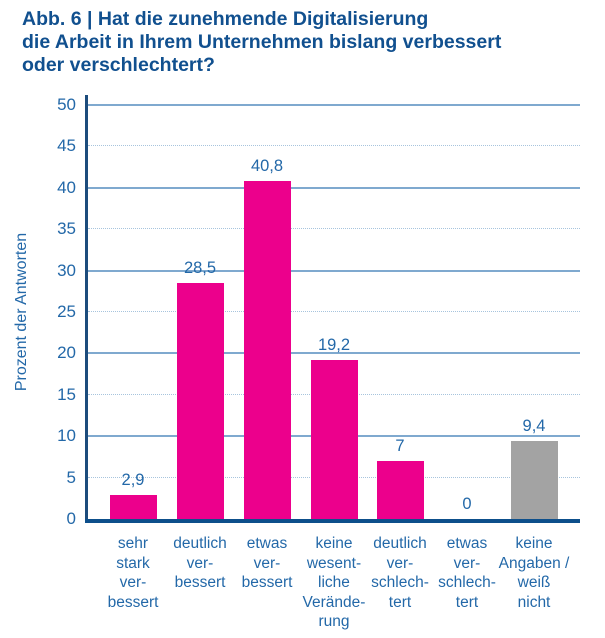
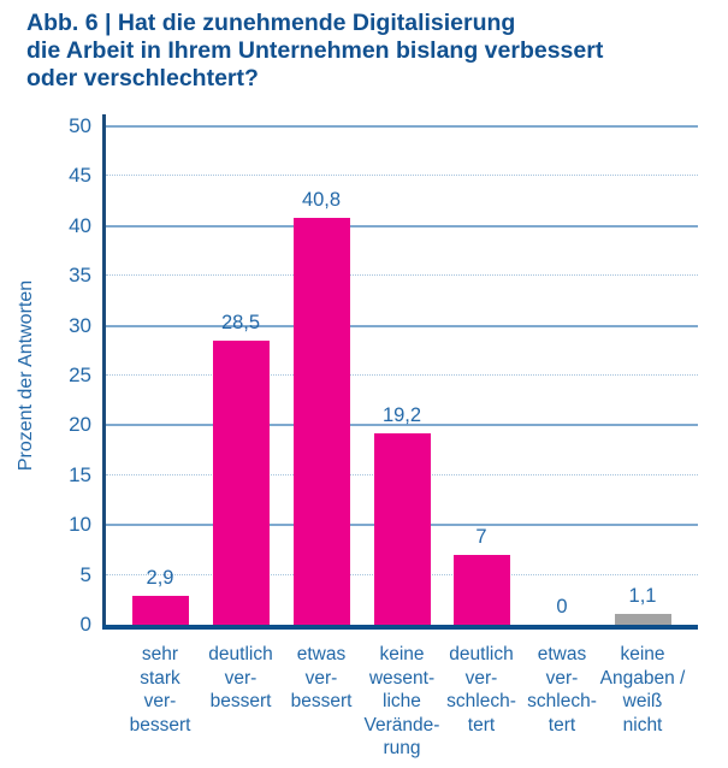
keine Angaben / weiß nicht: 9,4 -> 1,1
